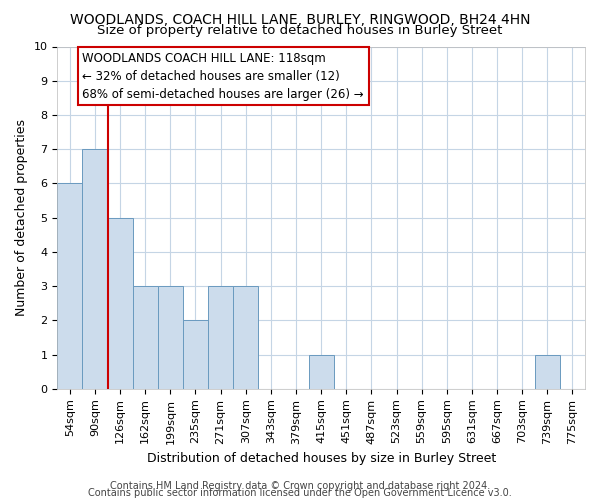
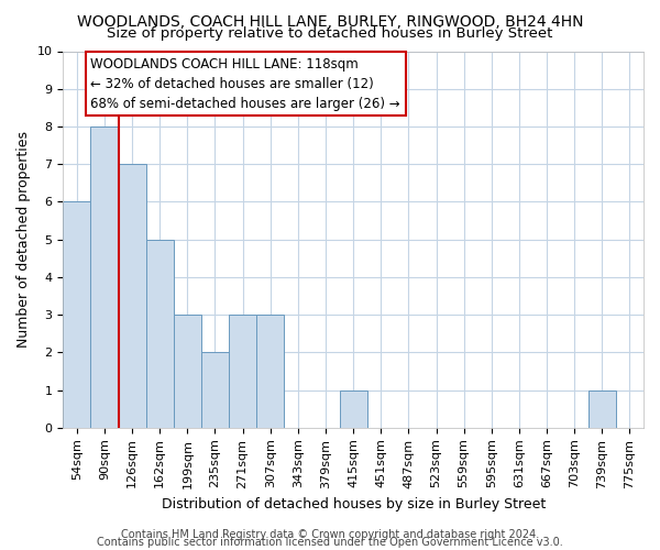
90sqm: 7 -> 8
126sqm: 5 -> 7
162sqm: 3 -> 5
